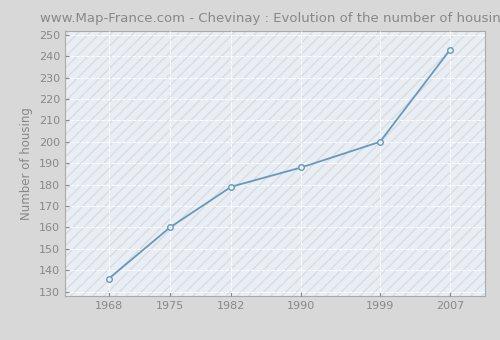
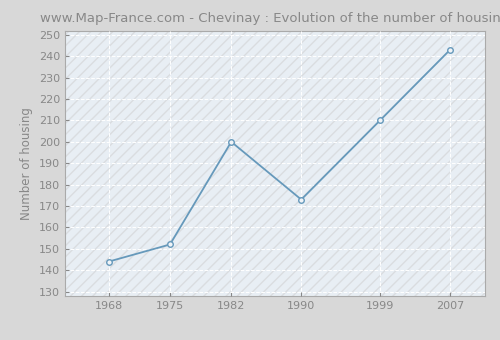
1968: 136 -> 144
1975: 160 -> 152
1982: 179 -> 200
1990: 188 -> 173
1999: 200 -> 210
